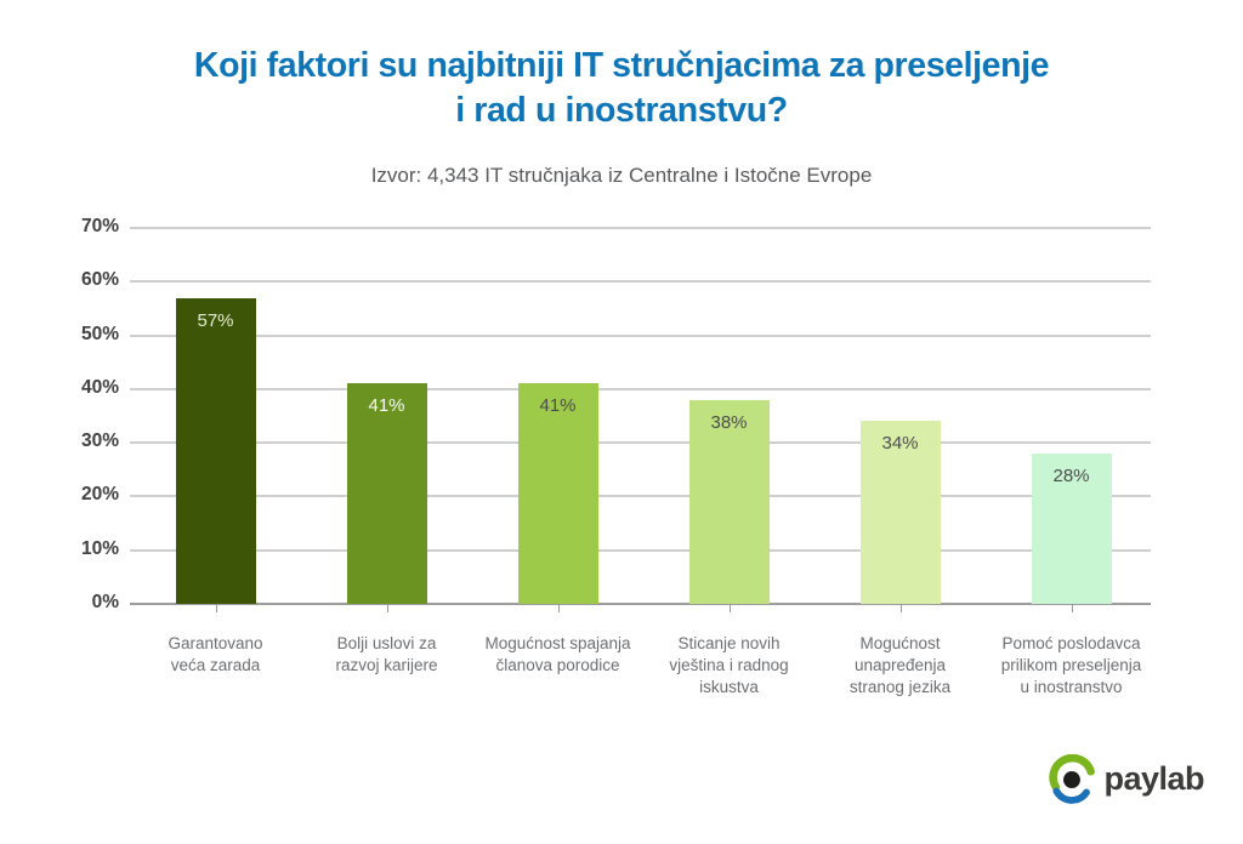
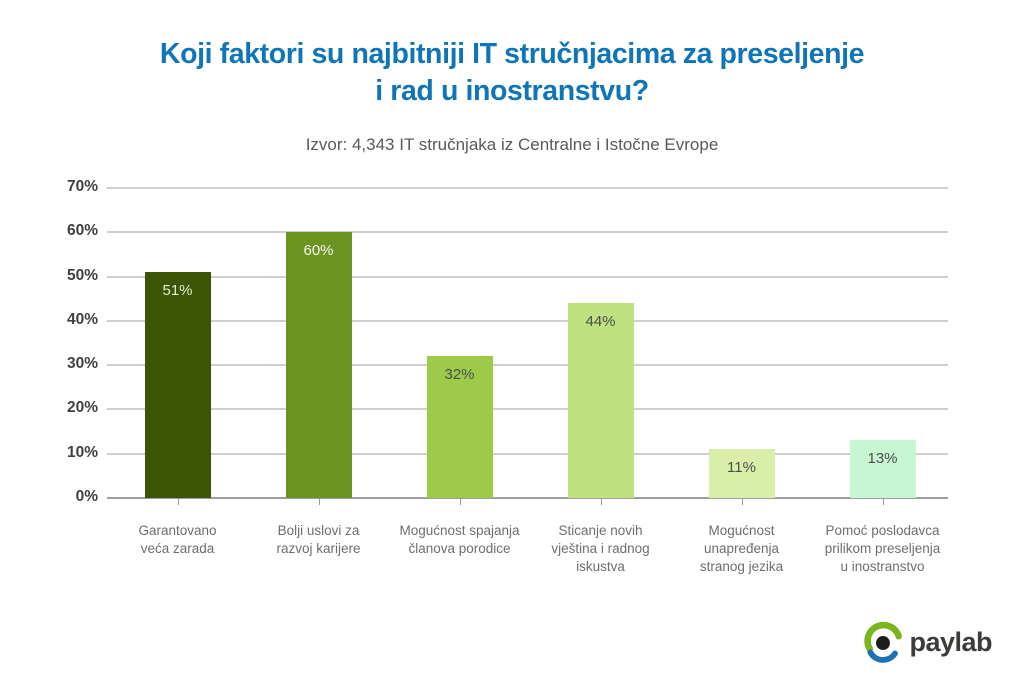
Garantovano veća zarada: 57% -> 51%
Bolji uslovi za razvoj karijere: 41% -> 60%
Mogućnost spajanja članova porodice: 41% -> 32%
Sticanje novih vještina i radnog iskustva: 38% -> 44%
Mogućnost unapređenja stranog jezika: 34% -> 11%
Pomoć poslodavca prilikom preseljenja u inostranstvo: 28% -> 13%
